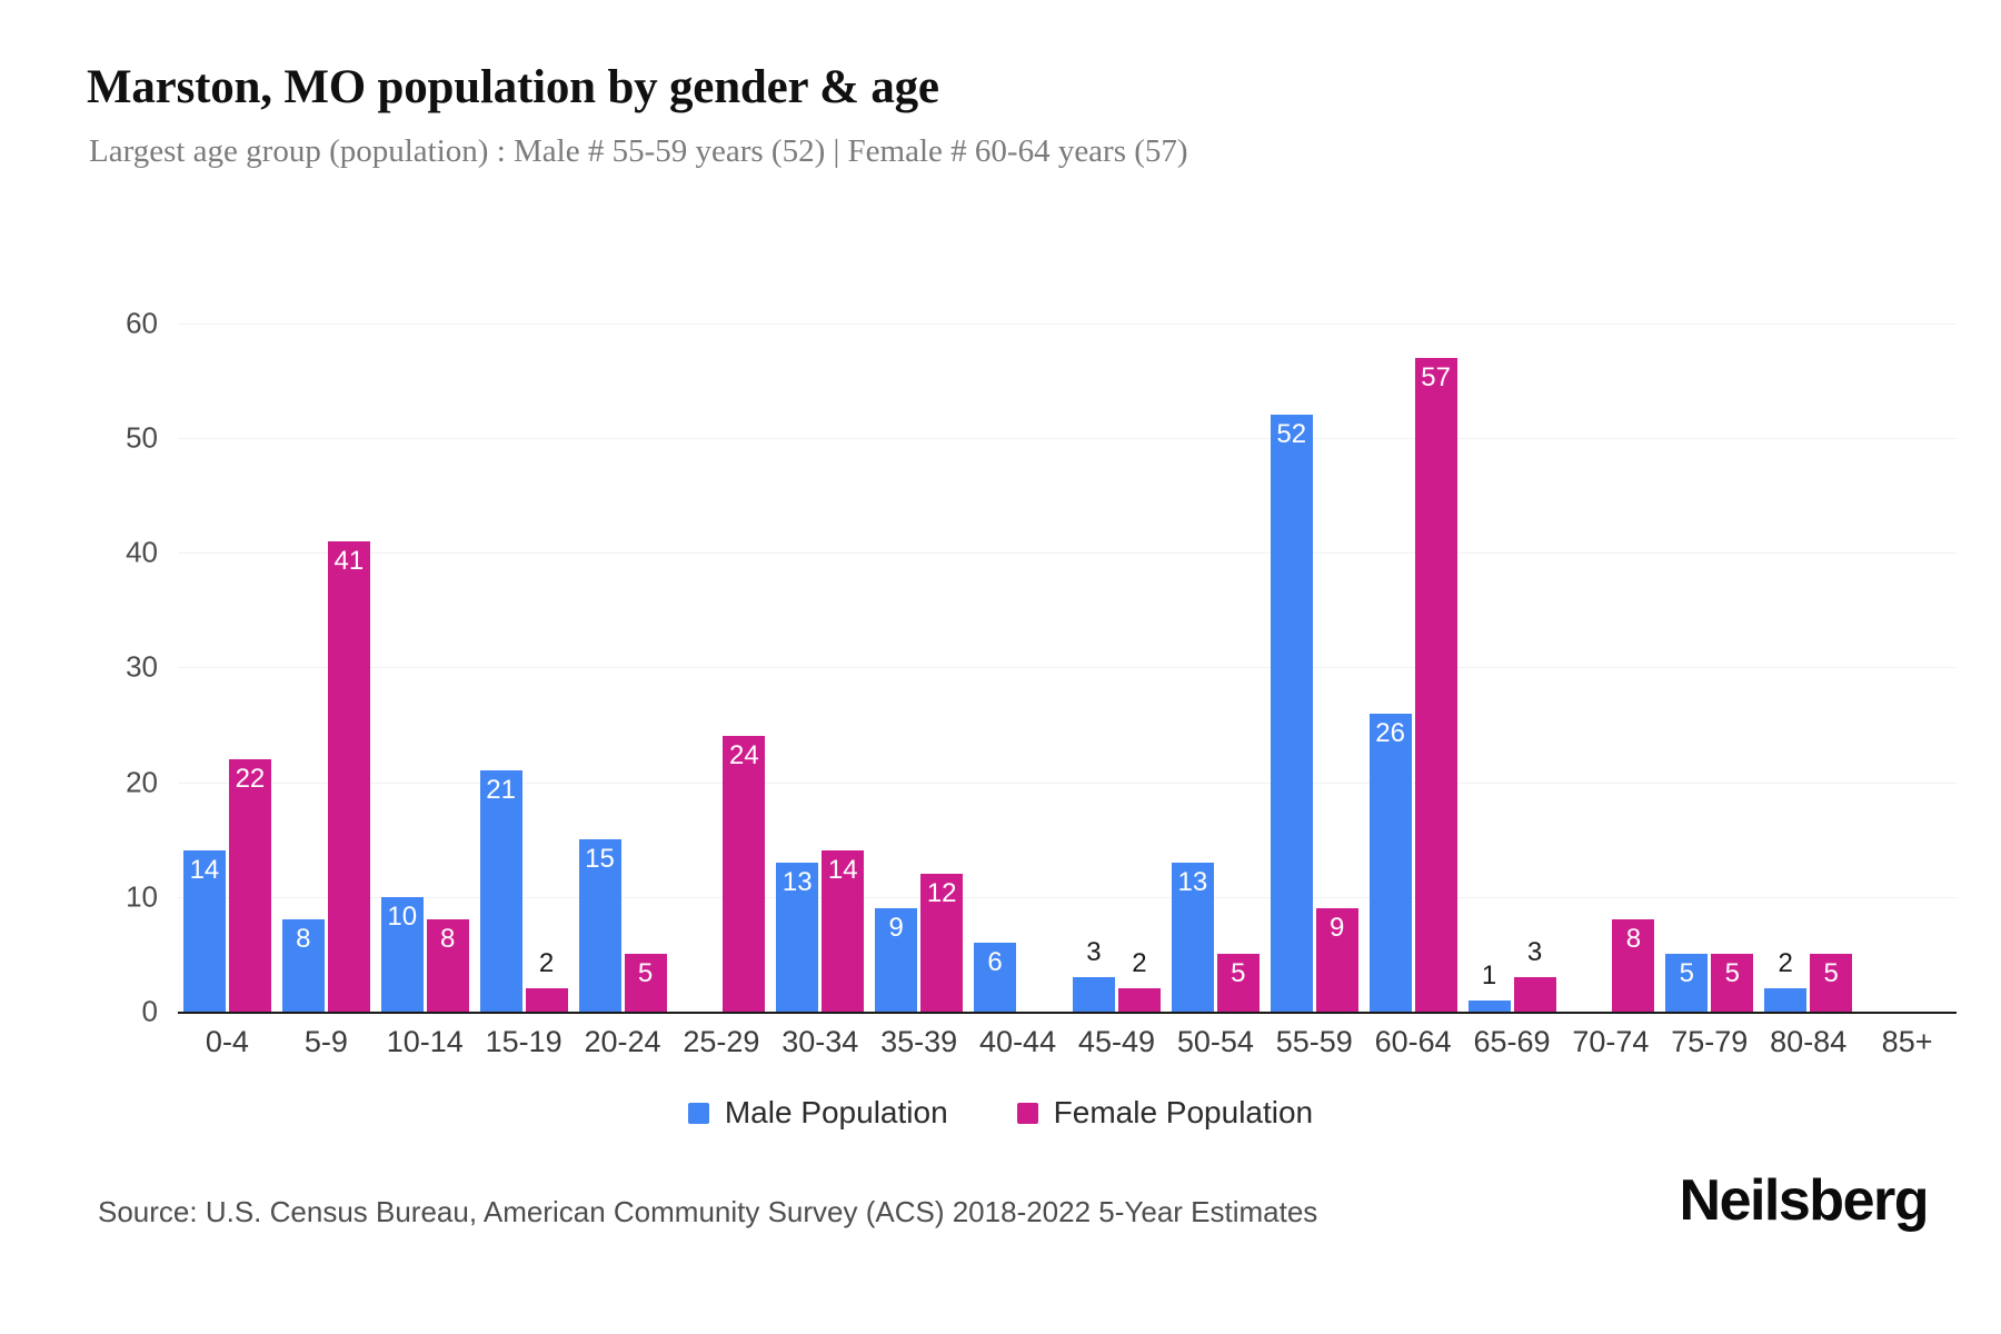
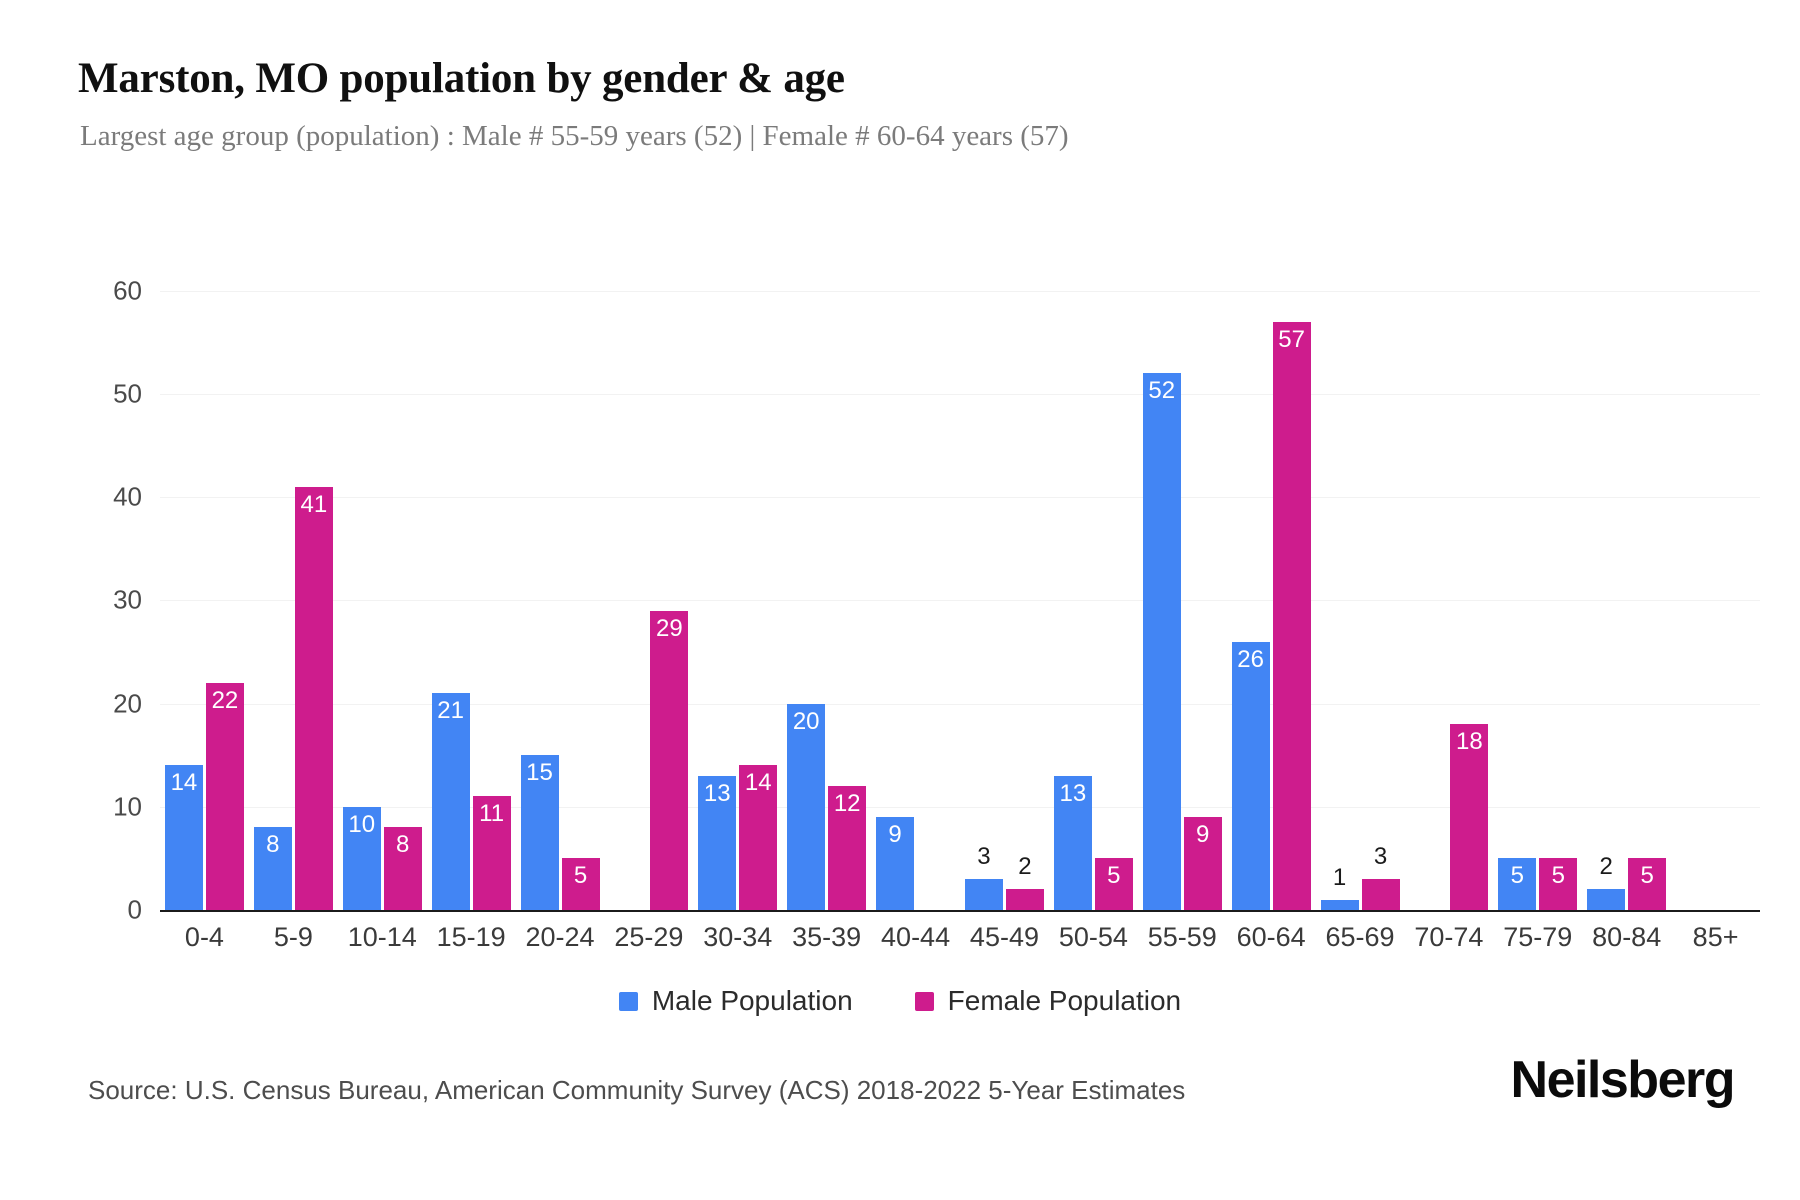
Female Population/15-19: 2 -> 11
Female Population/25-29: 24 -> 29
Male Population/35-39: 9 -> 20
Male Population/40-44: 6 -> 9
Female Population/70-74: 8 -> 18
